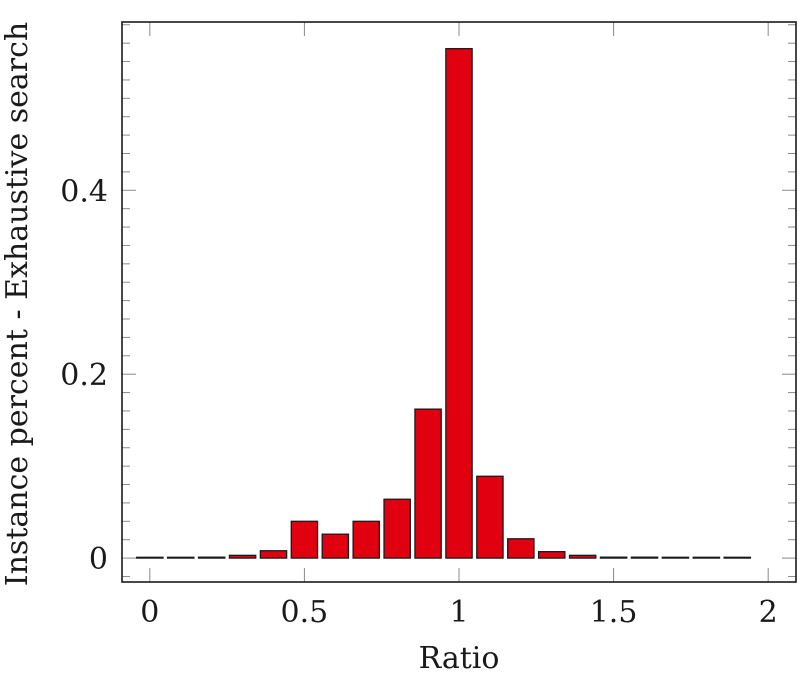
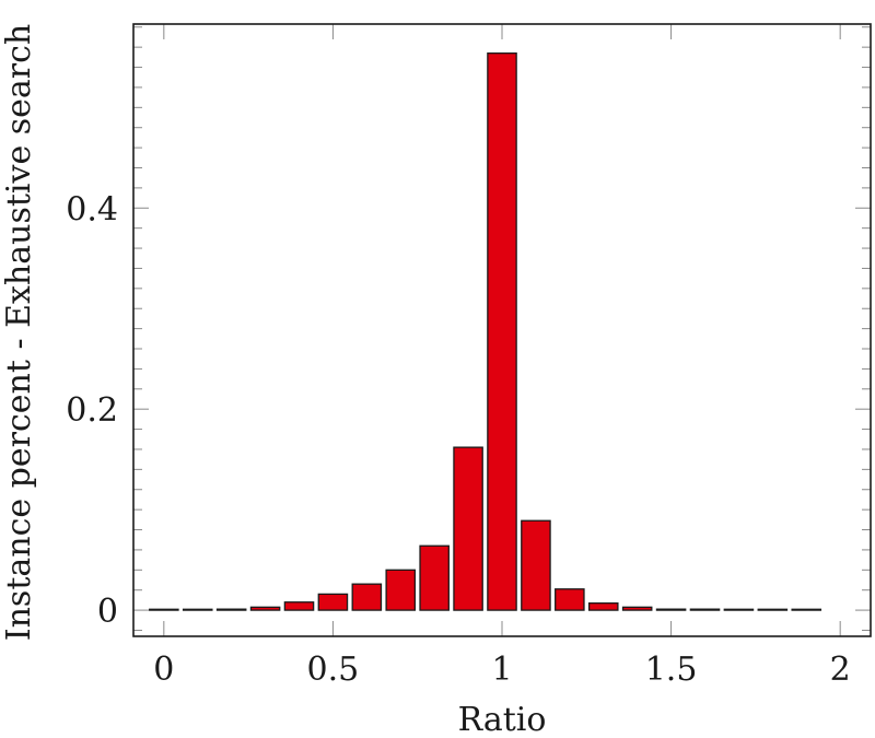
0.5: 0,04 -> 0,02
